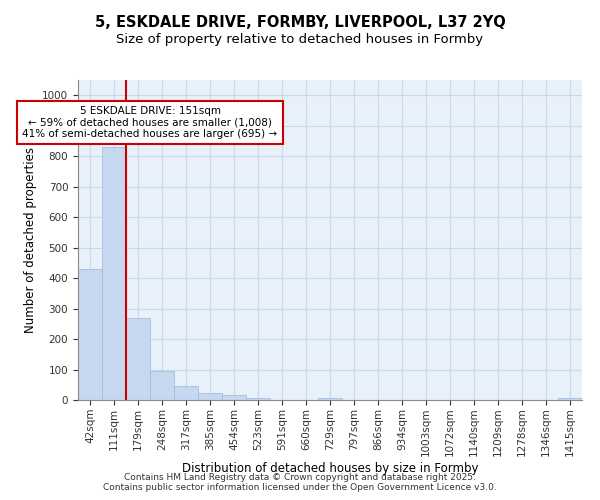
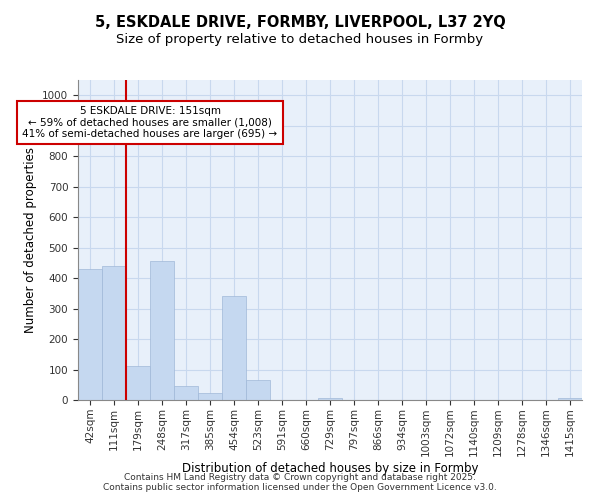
111sqm: 830 -> 440
179sqm: 270 -> 110
248sqm: 95 -> 455
454sqm: 15 -> 340
523sqm: 8 -> 65
